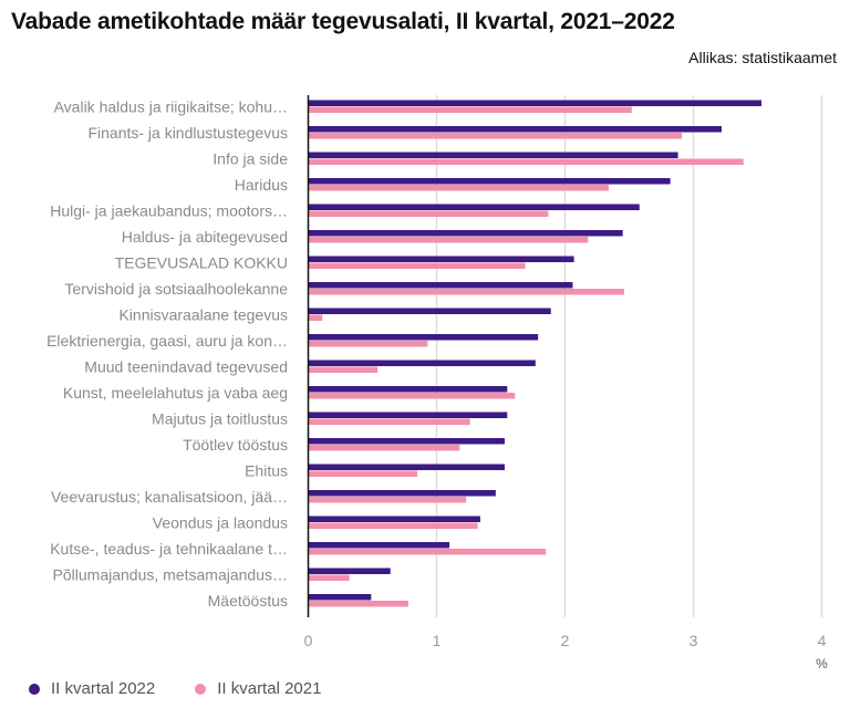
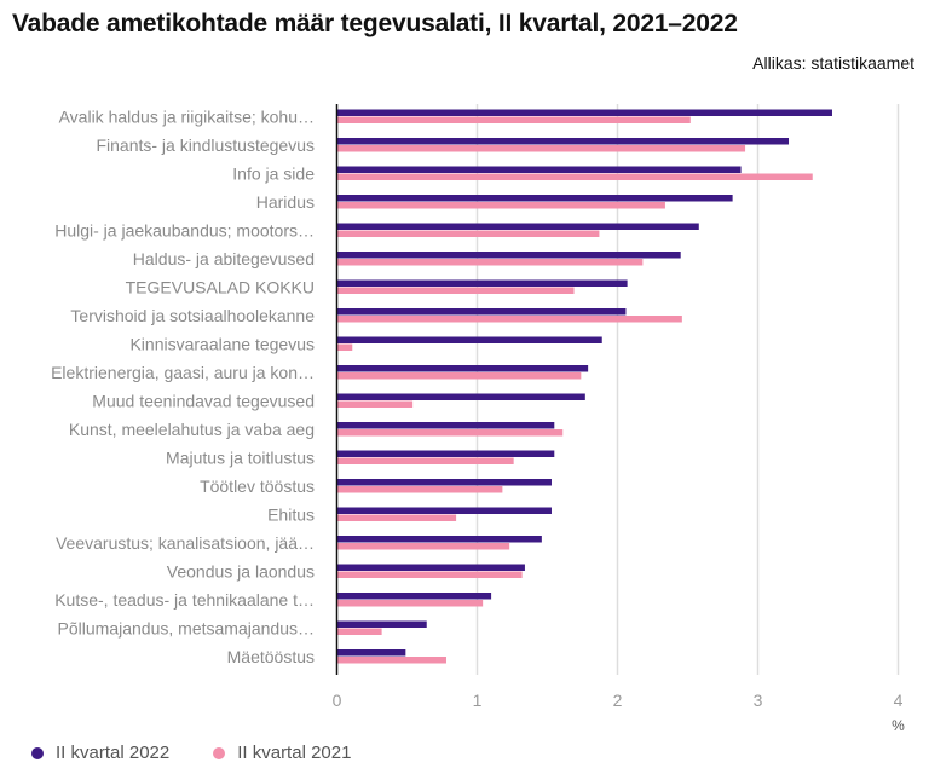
II kvartal 2021/Elektrienergia, gaasi, auru ja kon…: 0.93 -> 1.74
II kvartal 2021/Kutse-, teadus- ja tehnikaalane t…: 1.85 -> 1.04
